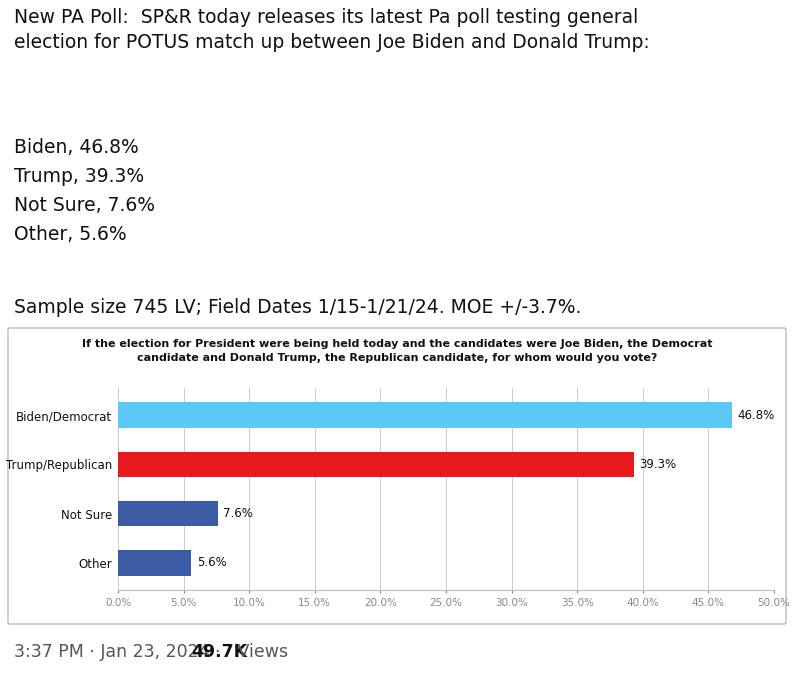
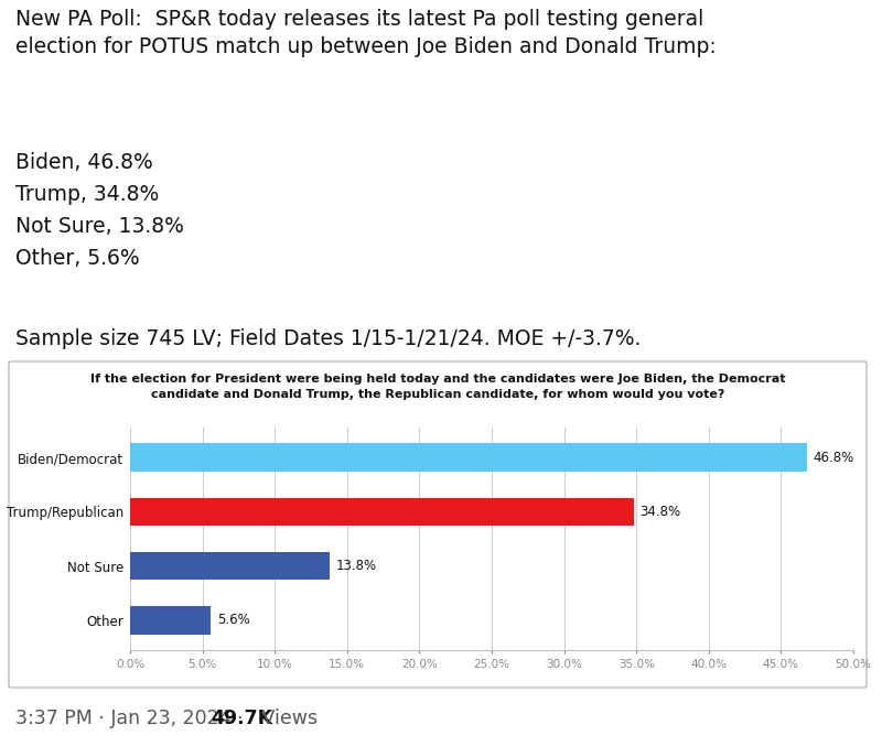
Trump/Republican: 39.3% -> 34.8%
Not Sure: 7.6% -> 13.8%
